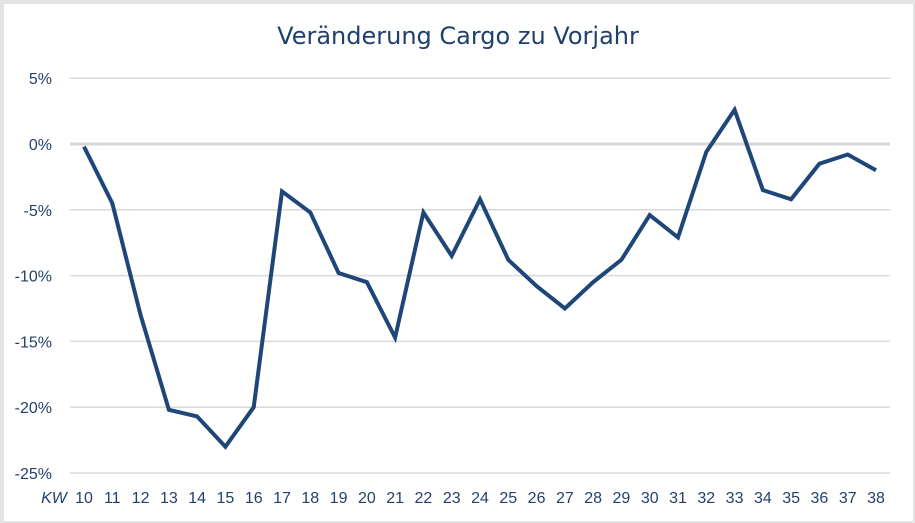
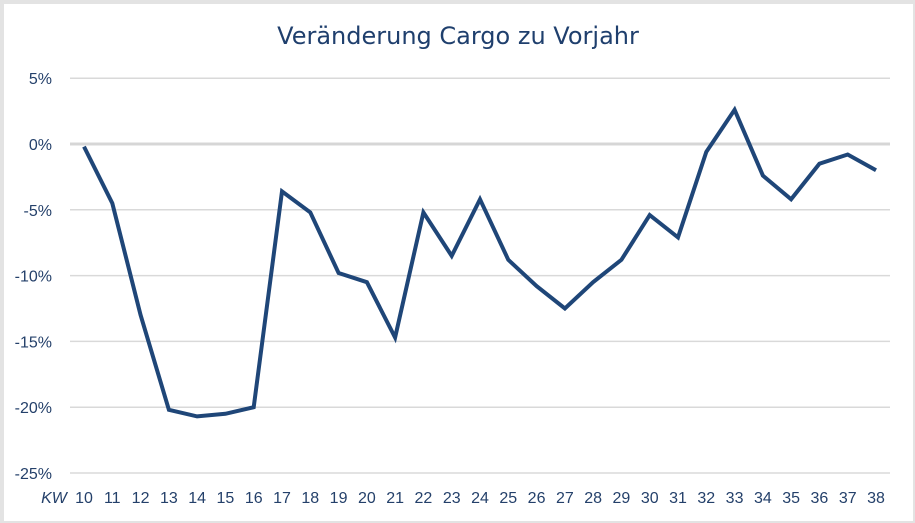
15: -23.0% -> -20.5%
34: -3.5% -> -2.4%
